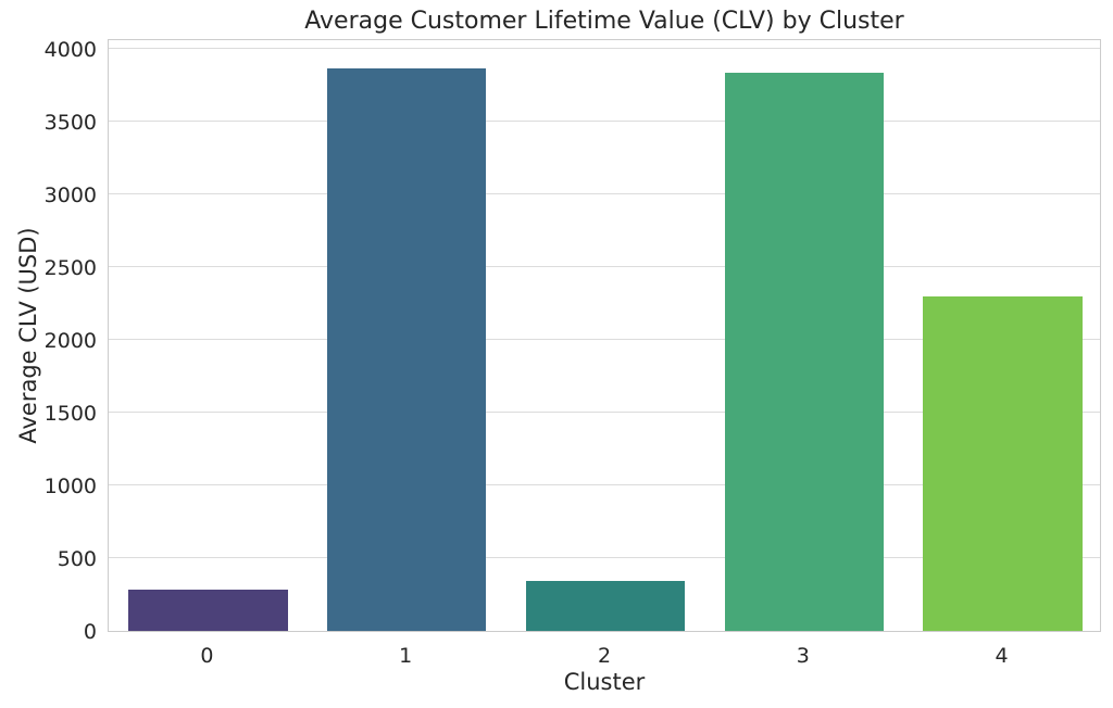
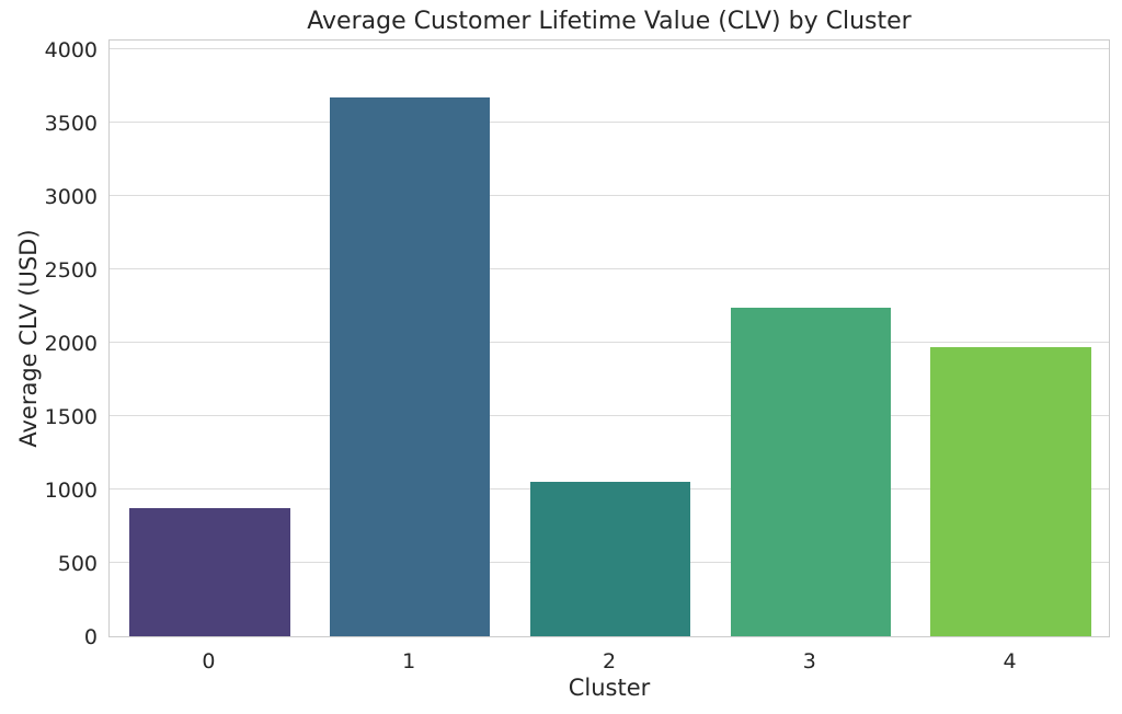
0: 280 -> 870
1: 3860 -> 3670
2: 340 -> 1050
3: 3840 -> 2240
4: 2300 -> 1970
